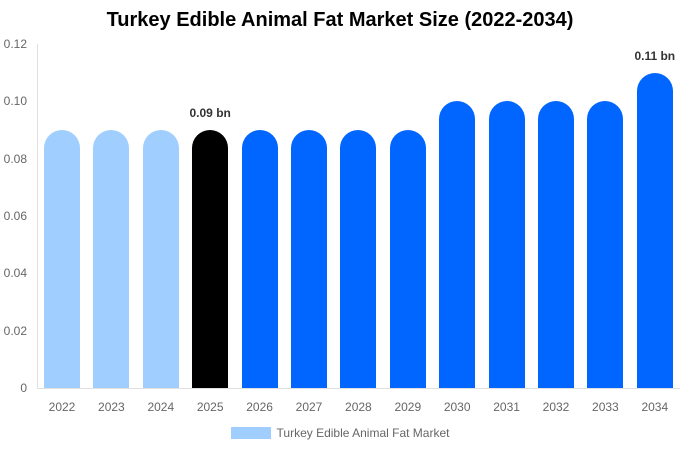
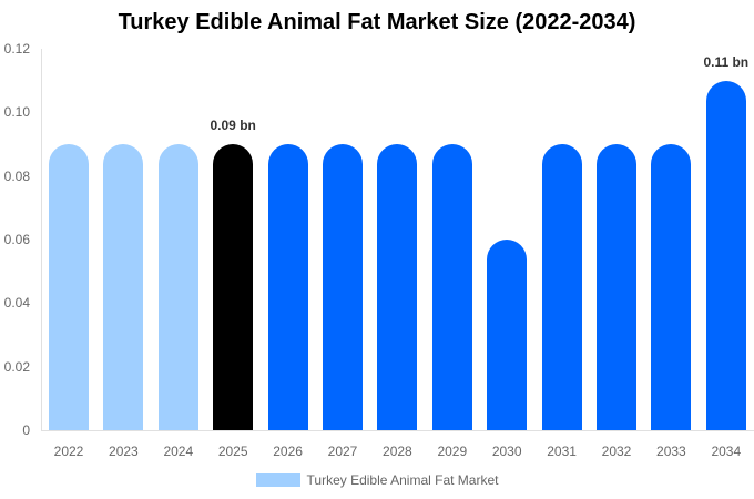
2030: 0.10 -> 0.06
2031: 0.10 -> 0.09
2032: 0.10 -> 0.09
2033: 0.10 -> 0.09
